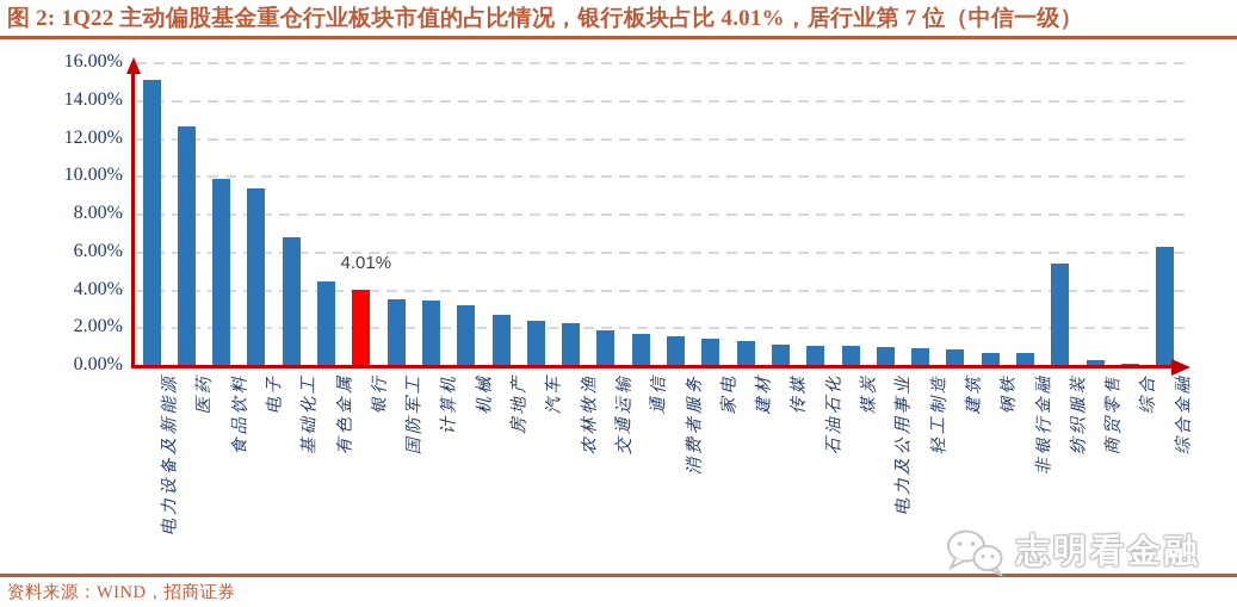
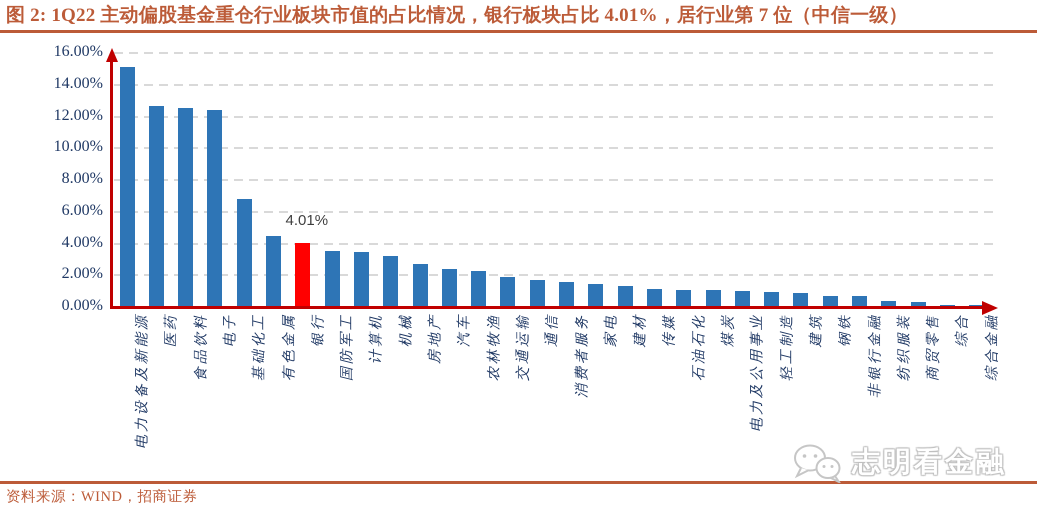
食品饮料: 9.9% -> 12.6%
电子: 9.4% -> 12.4%
纺织服装: 5.4% -> 0.4%
综合金融: 6.3% -> 0.1%
